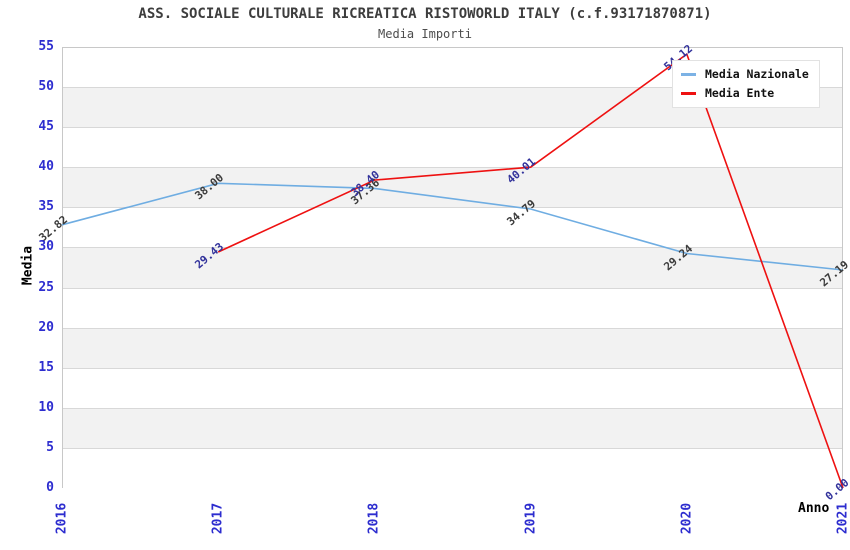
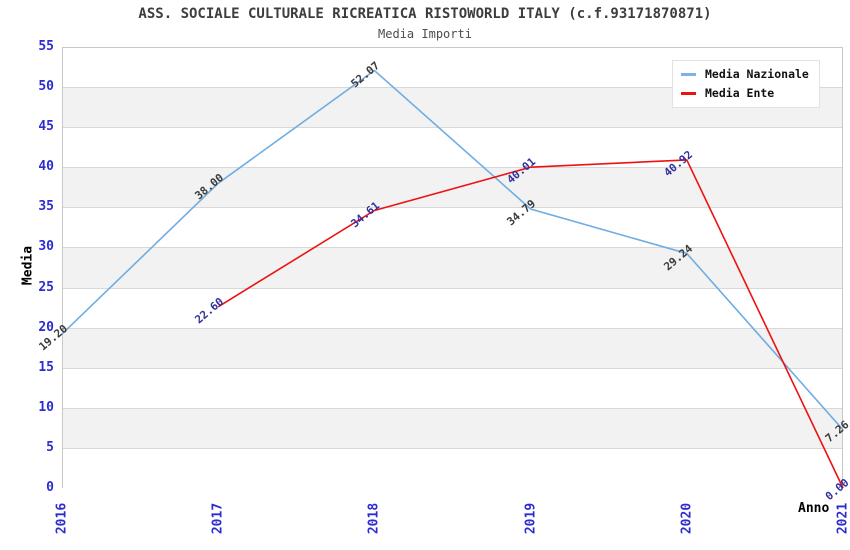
Media Nazionale/2016: 32.82 -> 19.20
Media Ente/2017: 29.43 -> 22.60
Media Nazionale/2018: 37.36 -> 52.07
Media Ente/2018: 38.40 -> 34.61
Media Ente/2020: 54.12 -> 40.92
Media Nazionale/2021: 27.19 -> 7.26
